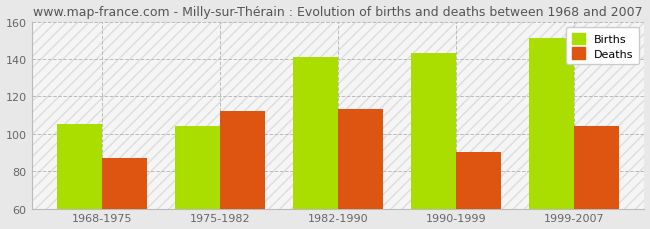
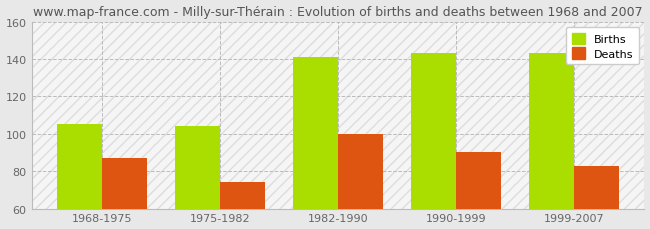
Deaths/1975-1982: 112 -> 74
Deaths/1982-1990: 113 -> 100
Births/1999-2007: 151 -> 143
Deaths/1999-2007: 104 -> 83
